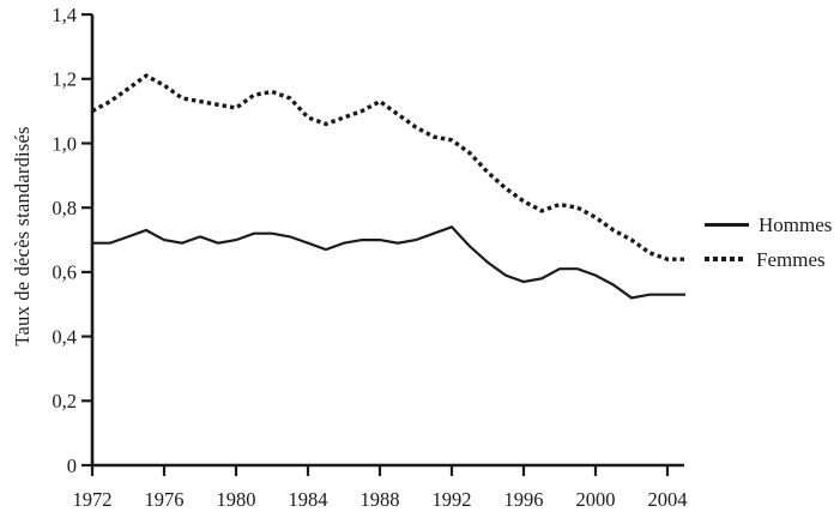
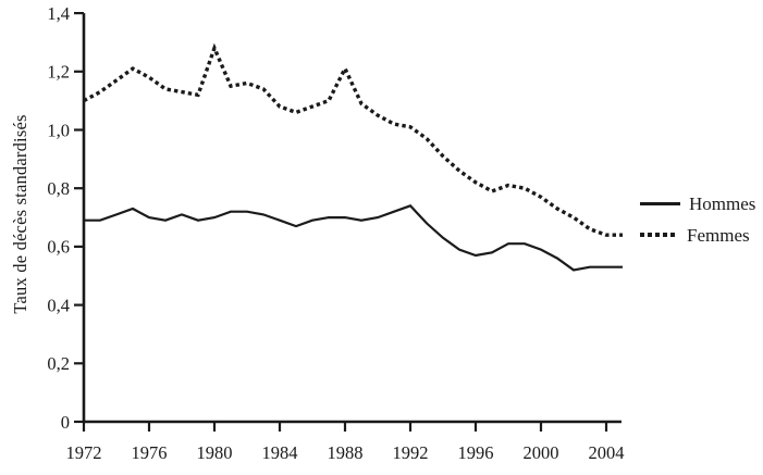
Femmes/1980: 1,11 -> 1,28
Femmes/1988: 1,13 -> 1,21
